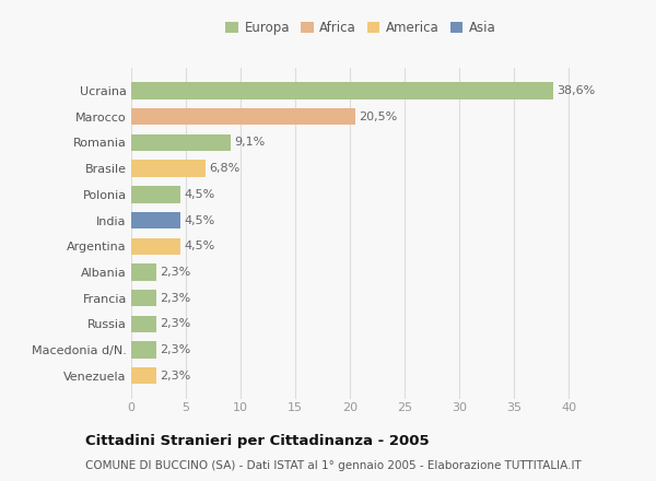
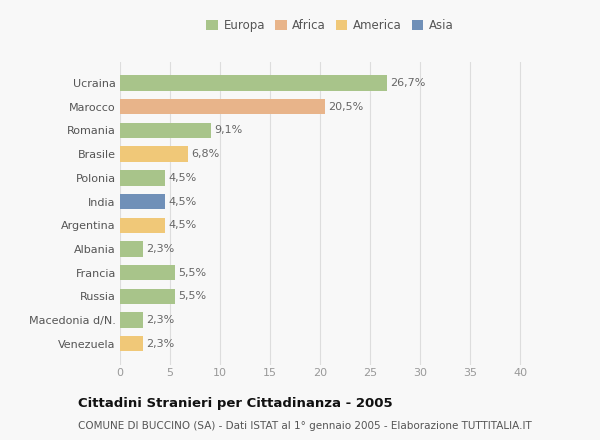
Ucraina: 38,6% -> 26,7%
Francia: 2,3% -> 5,5%
Russia: 2,3% -> 5,5%
